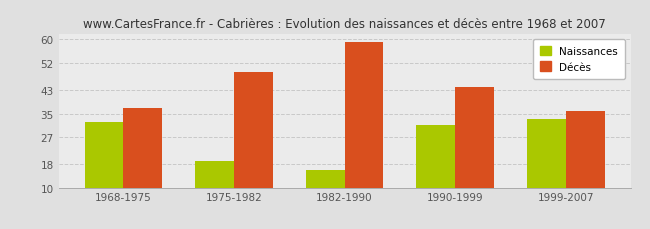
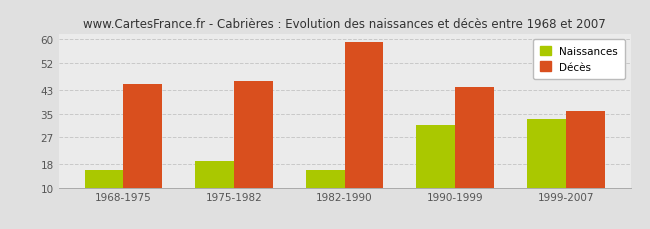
Naissances/1968-1975: 32 -> 16
Décès/1968-1975: 37 -> 45
Décès/1975-1982: 49 -> 46
